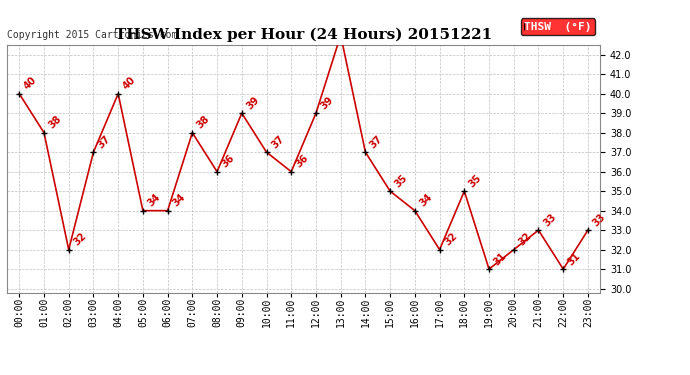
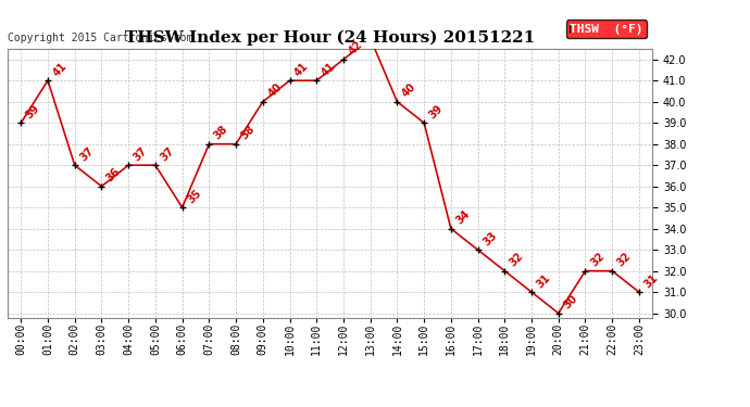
00:00: 40 -> 39
01:00: 38 -> 41
02:00: 32 -> 37
03:00: 37 -> 36
04:00: 40 -> 37
05:00: 34 -> 37
06:00: 34 -> 35
08:00: 36 -> 38
09:00: 39 -> 40
10:00: 37 -> 41
11:00: 36 -> 41
12:00: 39 -> 42
14:00: 37 -> 40
15:00: 35 -> 39
17:00: 32 -> 33
18:00: 35 -> 32
20:00: 32 -> 30
21:00: 33 -> 32
22:00: 31 -> 32
23:00: 33 -> 31
